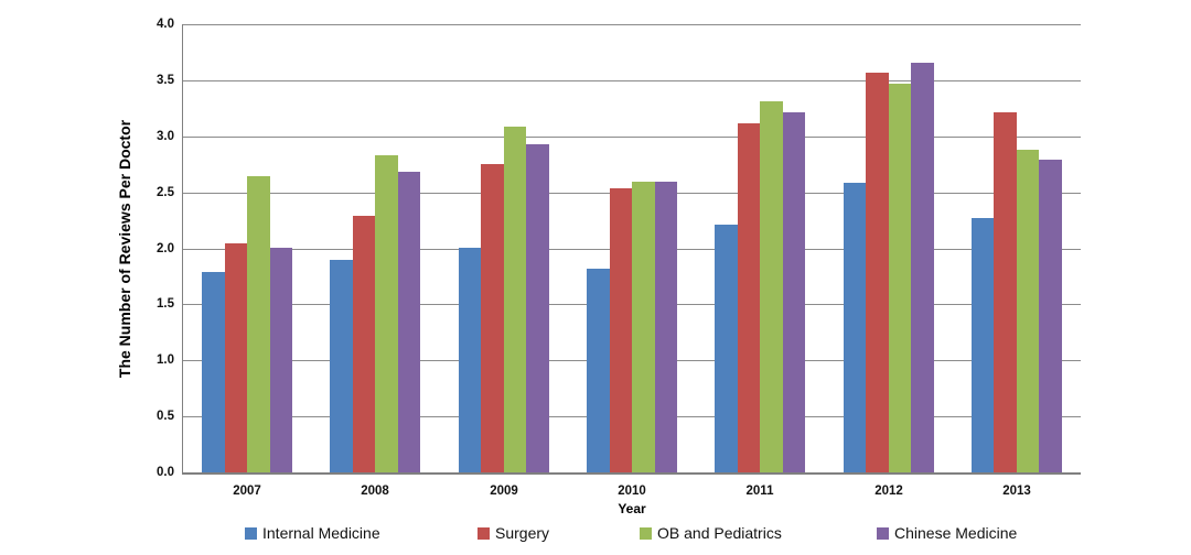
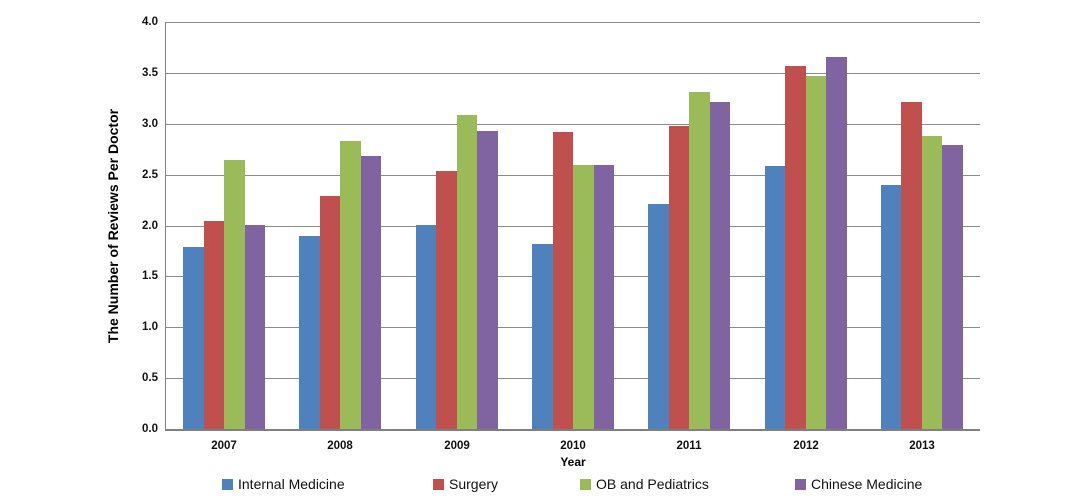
Surgery/2009: 2.75 -> 2.54
Surgery/2010: 2.54 -> 2.92
Surgery/2011: 3.12 -> 2.98
Internal Medicine/2013: 2.27 -> 2.40
